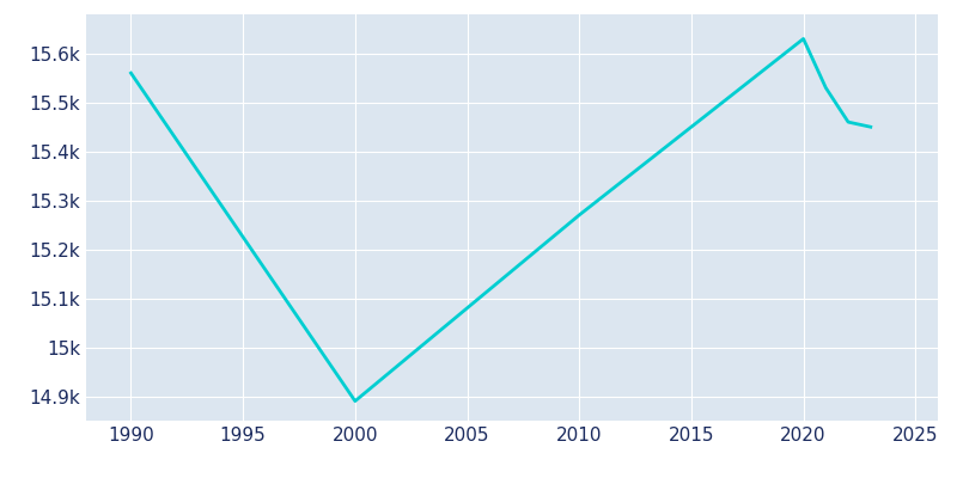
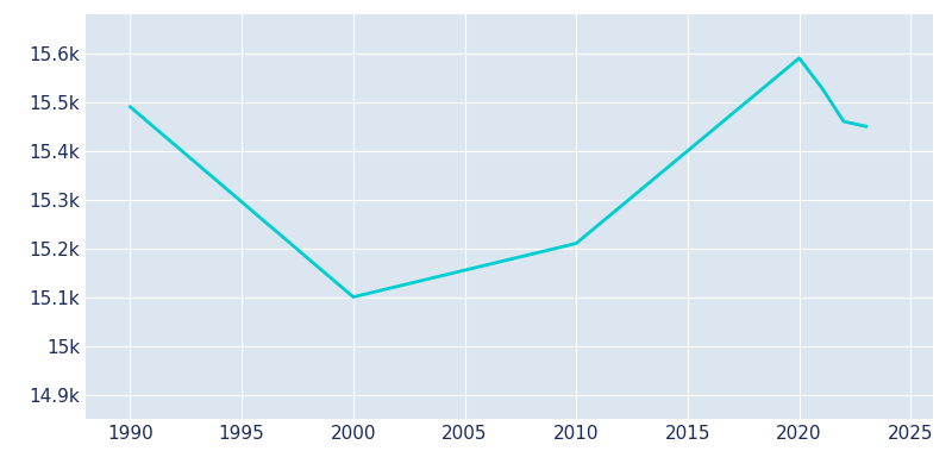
1990: 15.56k -> 15.49k
2000: 14.89k -> 15.10k
2010: 15.27k -> 15.21k
2020: 15.63k -> 15.59k
